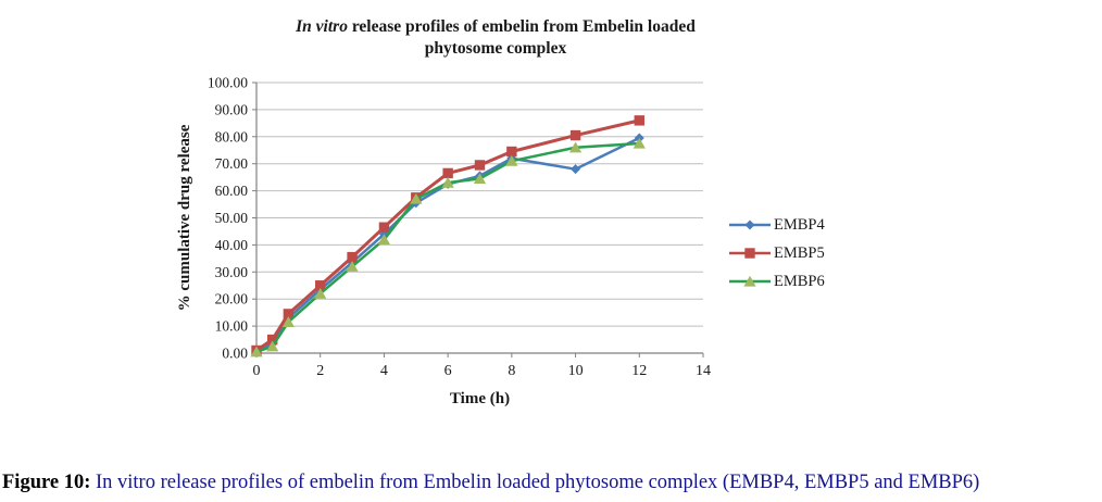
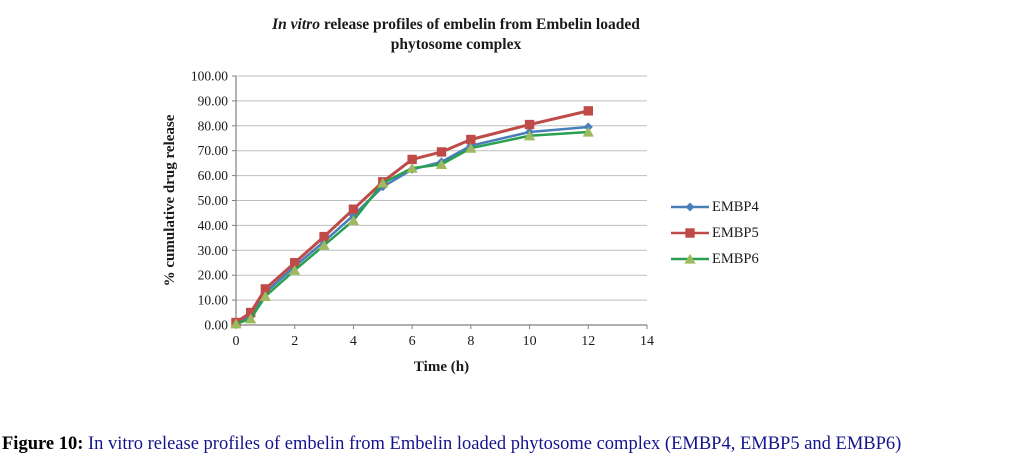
EMBP4/10: 68 -> 78
